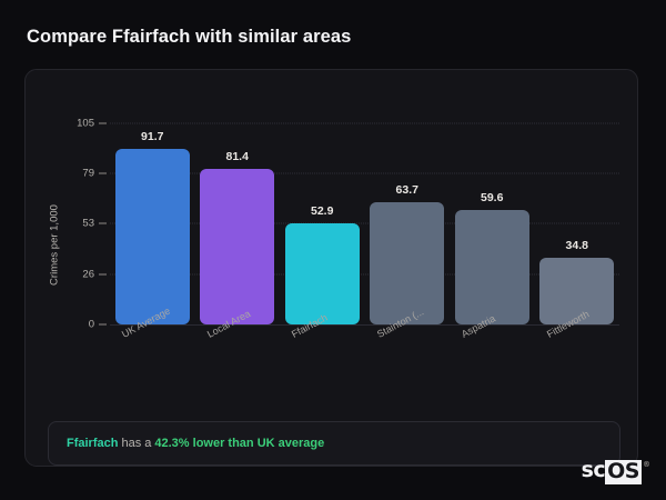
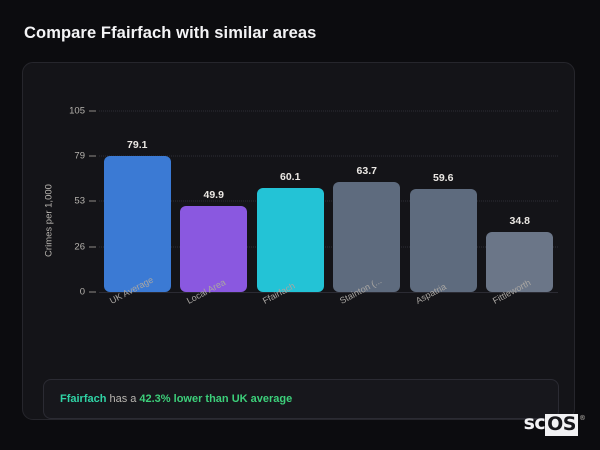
UK Average: 91.7 -> 79.1
Local Area: 81.4 -> 49.9
Ffairfach: 52.9 -> 60.1
